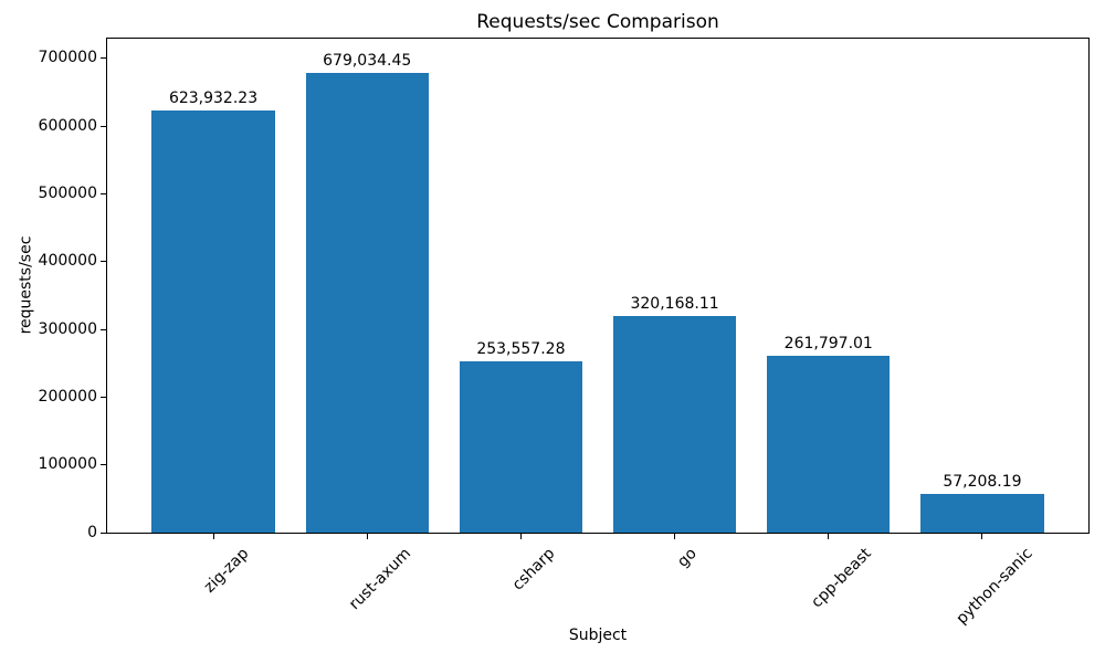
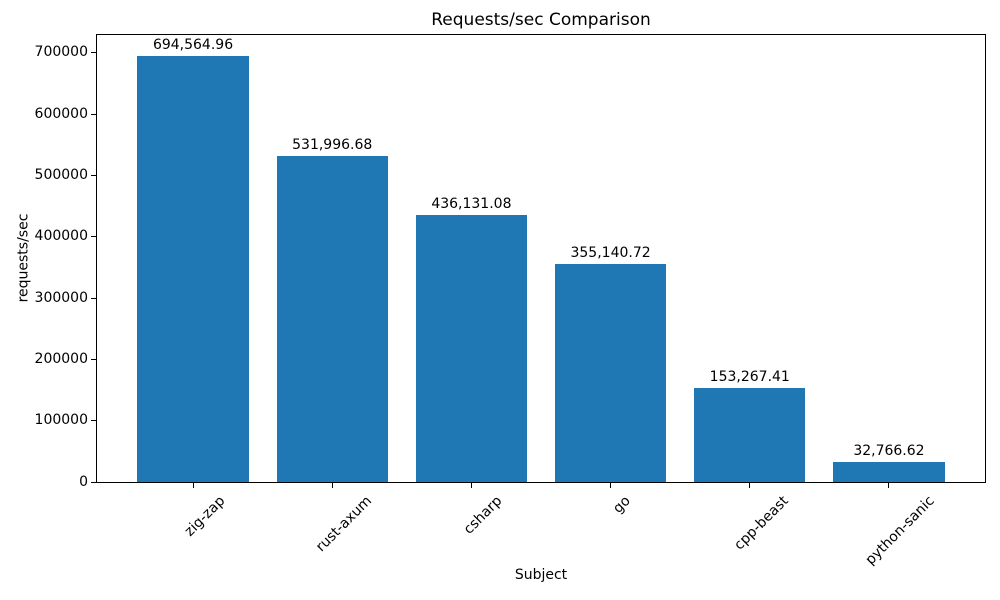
zig-zap: 623,932.23 -> 694,564.96
rust-axum: 679,034.45 -> 531,996.68
csharp: 253,557.28 -> 436,131.08
go: 320,168.11 -> 355,140.72
cpp-beast: 261,797.01 -> 153,267.41
python-sanic: 57,208.19 -> 32,766.62
